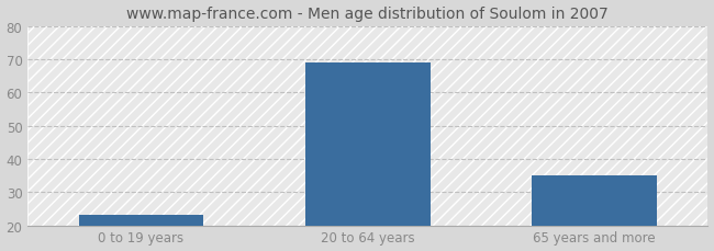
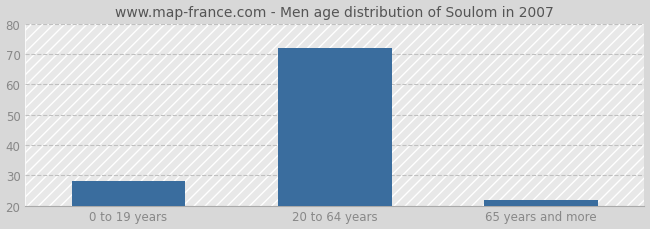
0 to 19 years: 23 -> 28
20 to 64 years: 69 -> 72
65 years and more: 35 -> 22
